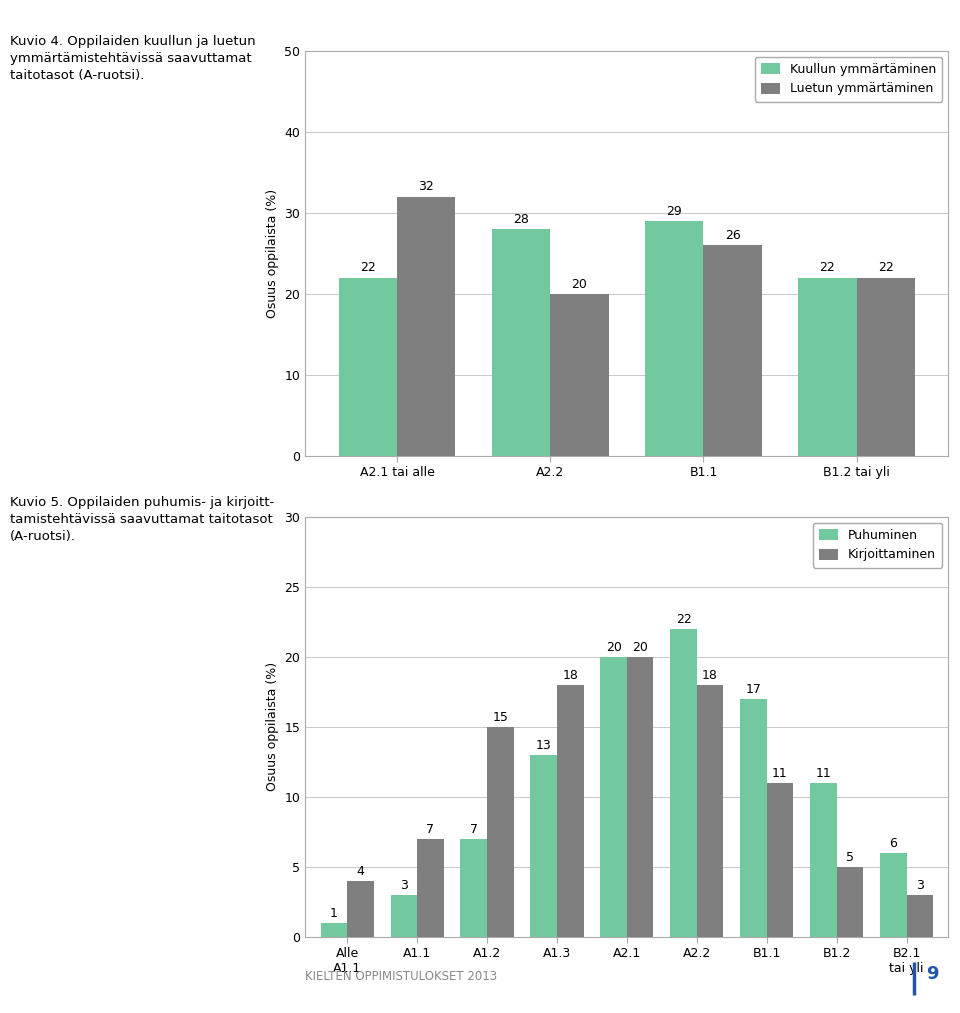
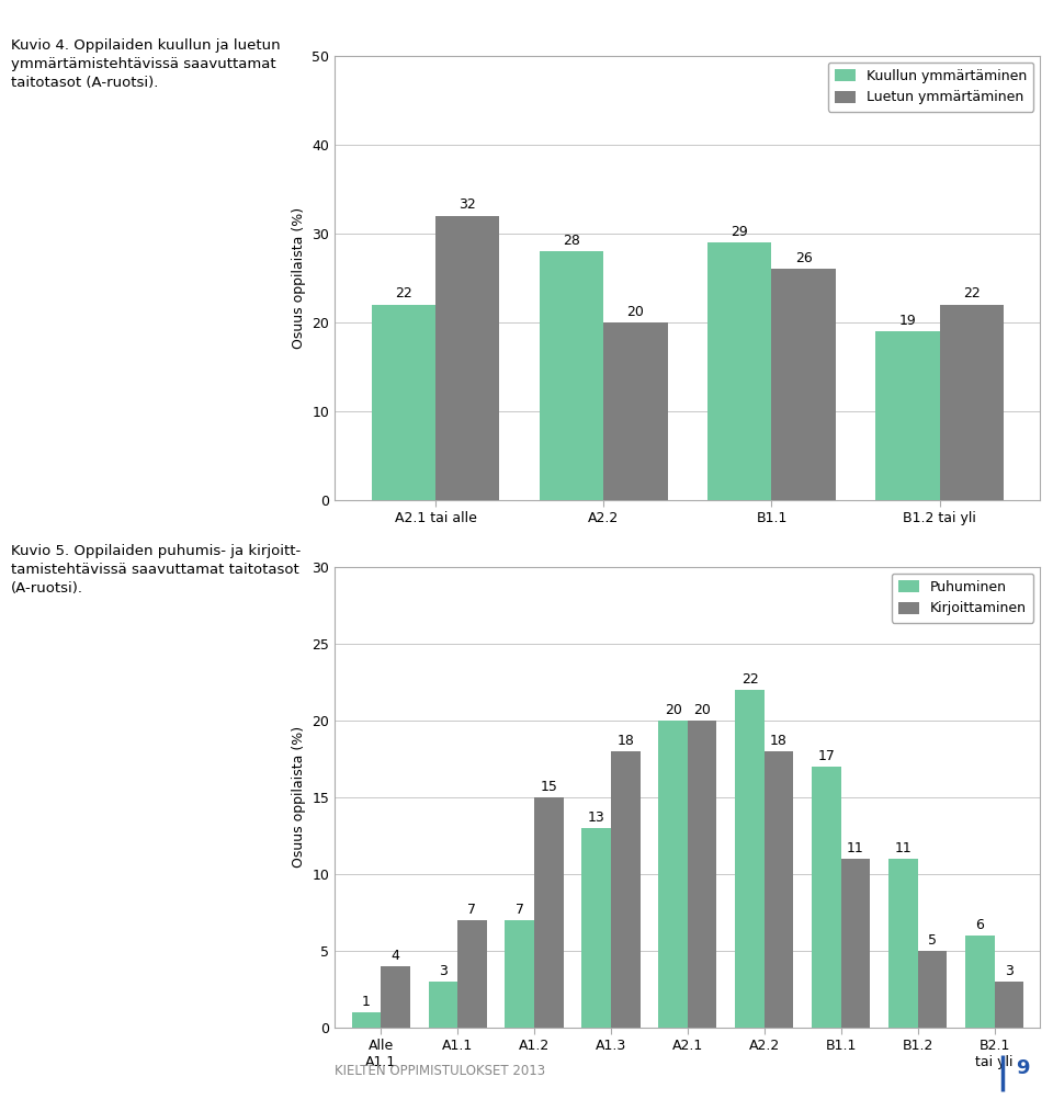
Kuullun ymmärtäminen/B1.2 tai yli: 22 -> 19
